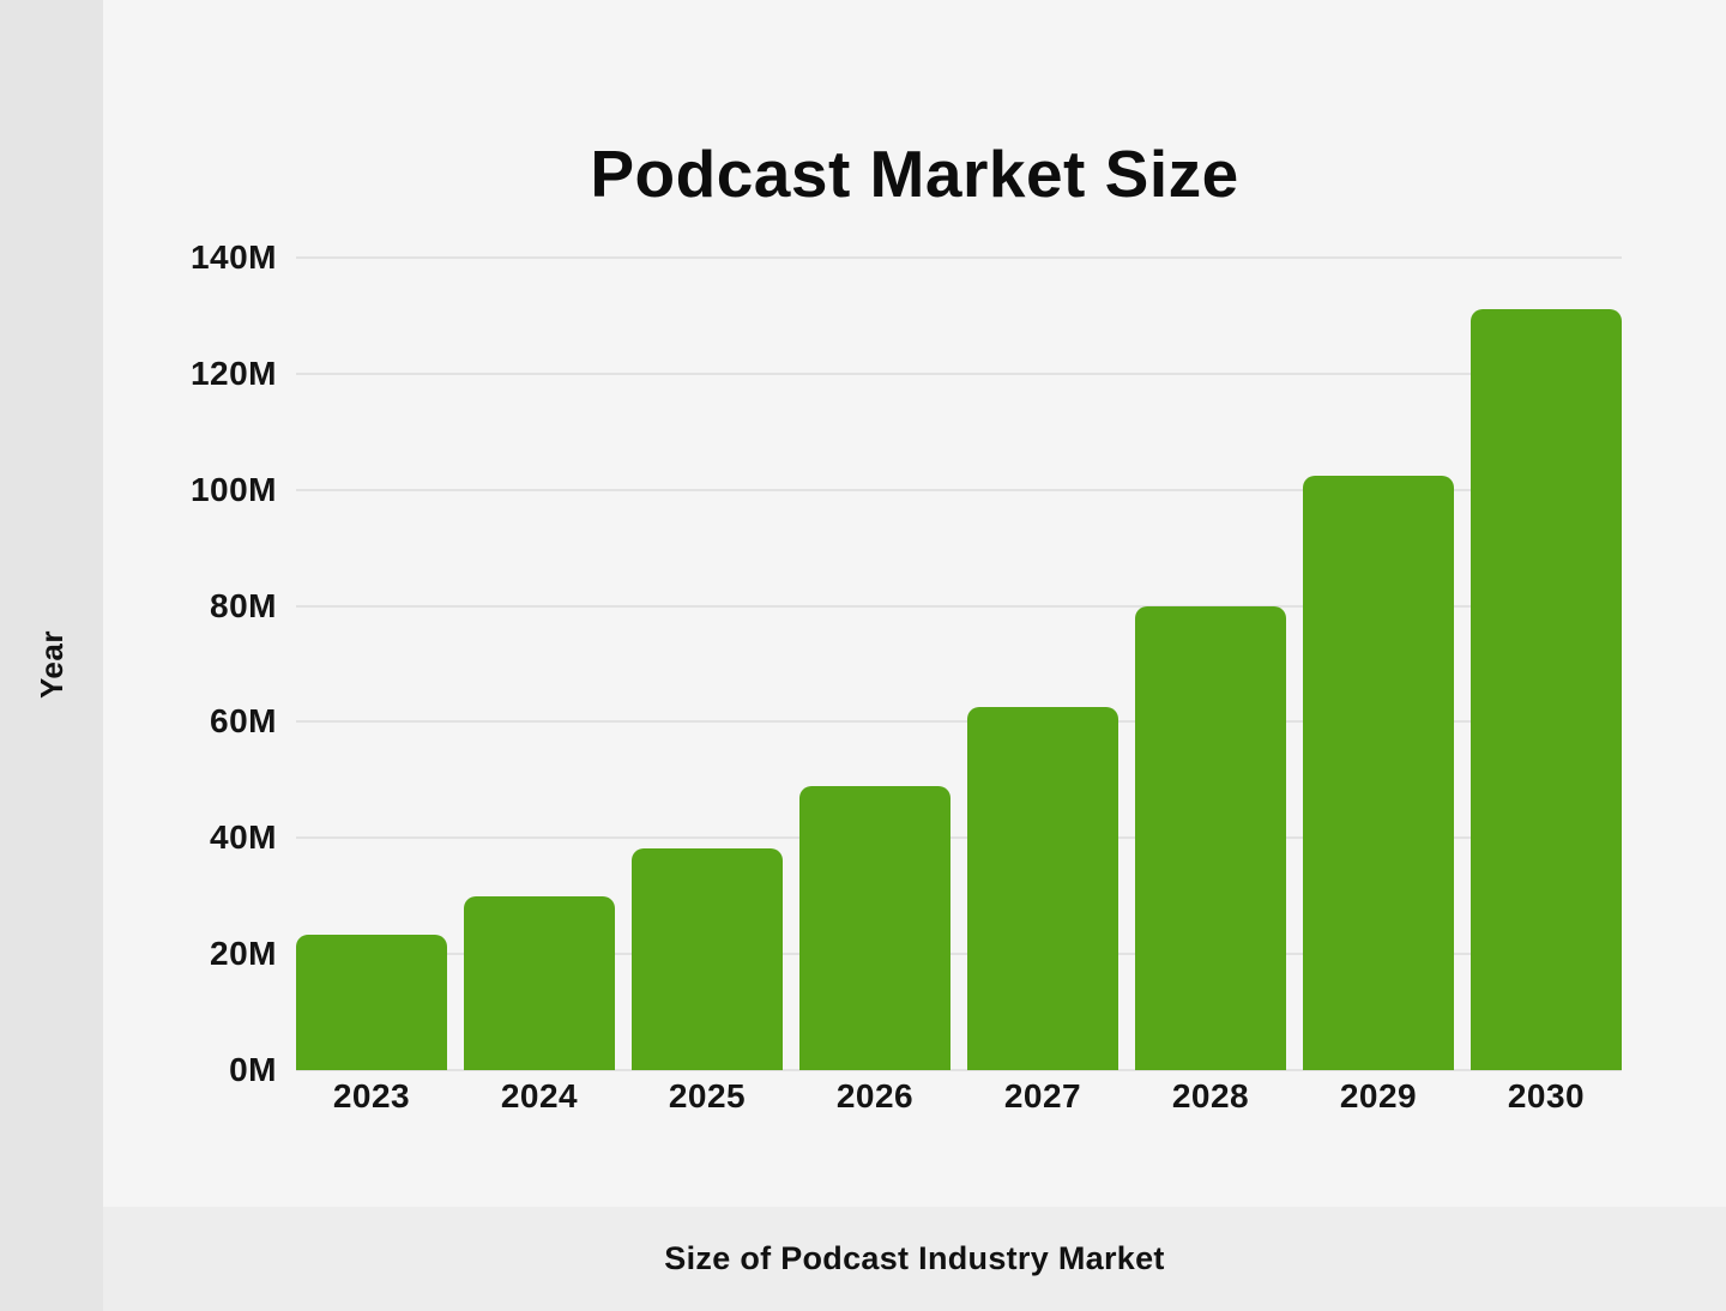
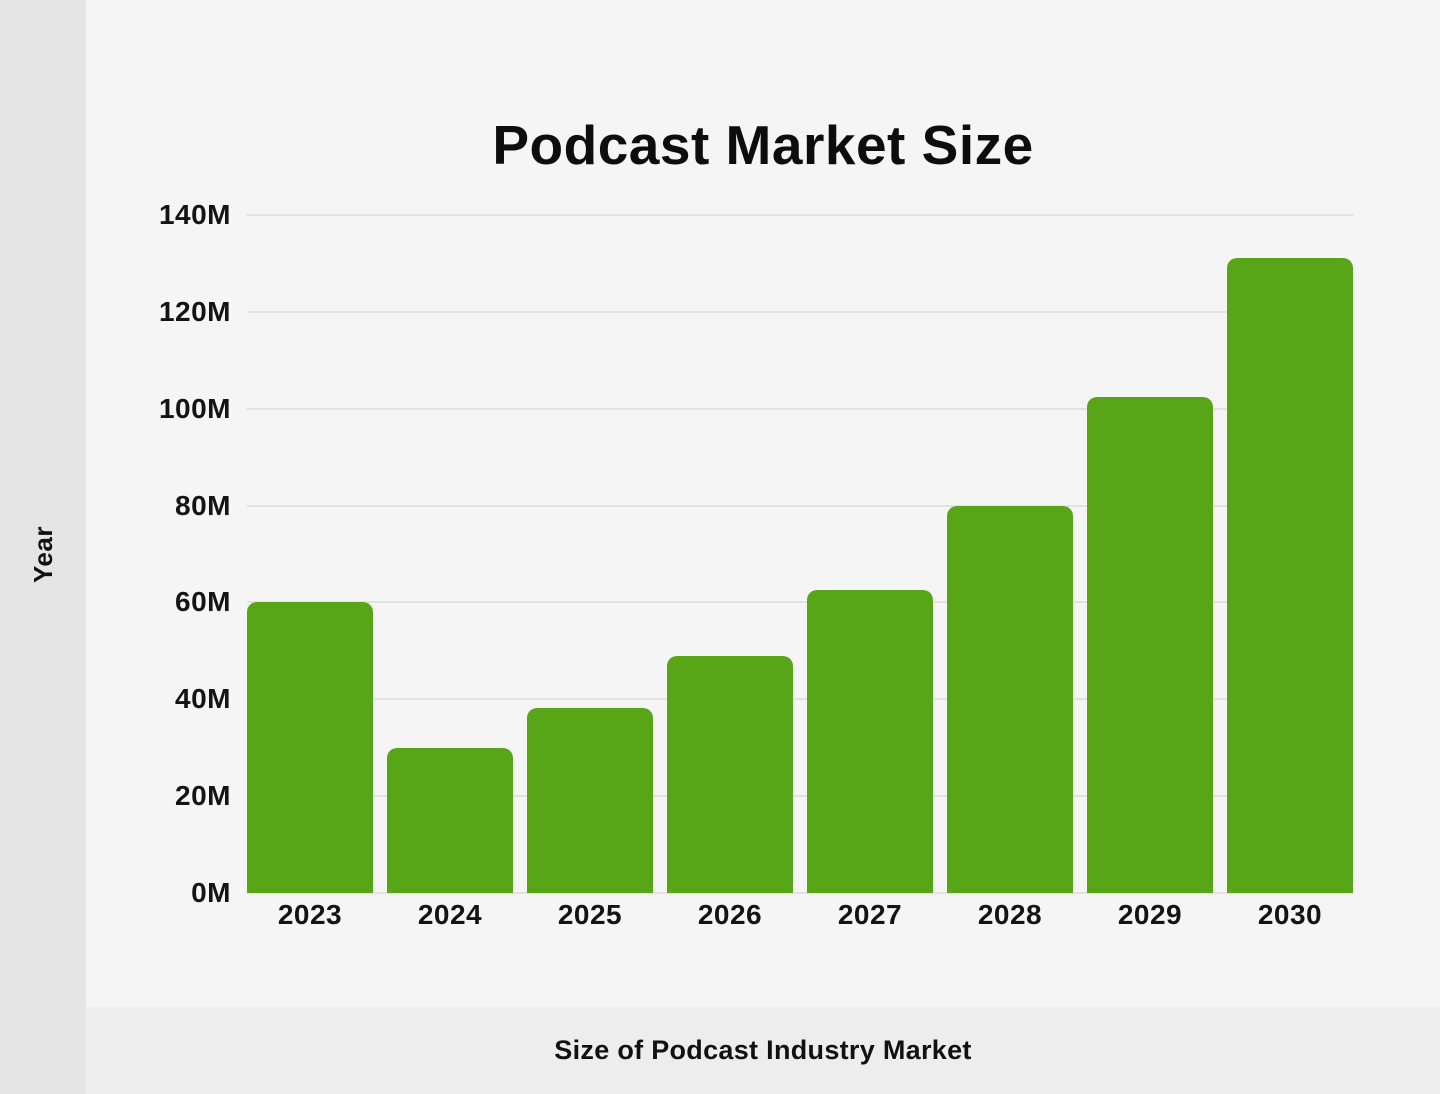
2023: 23M -> 60M
